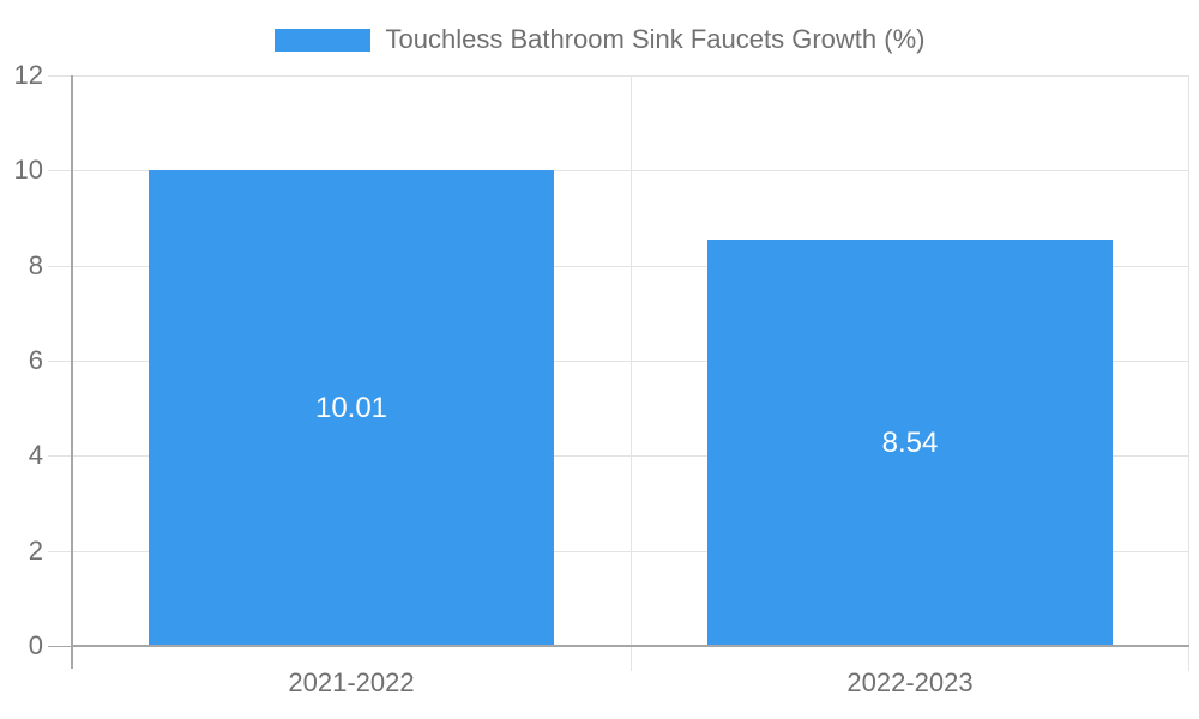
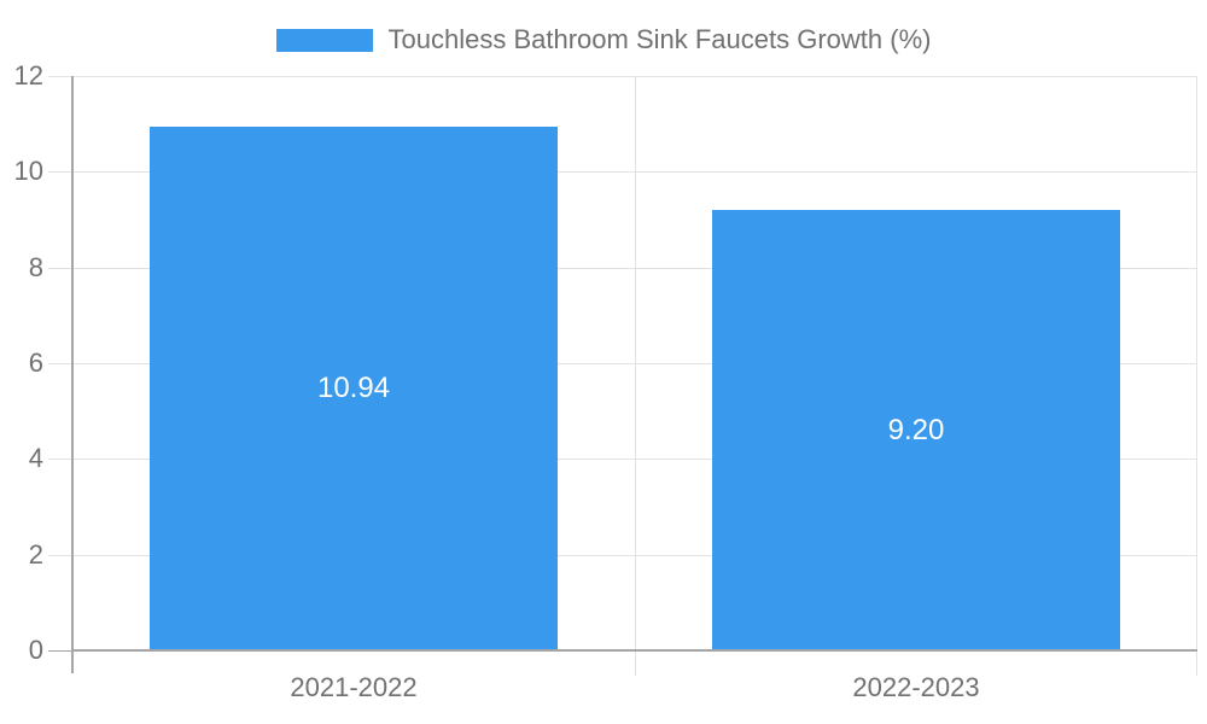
2021-2022: 10.01 -> 10.94
2022-2023: 8.54 -> 9.20
